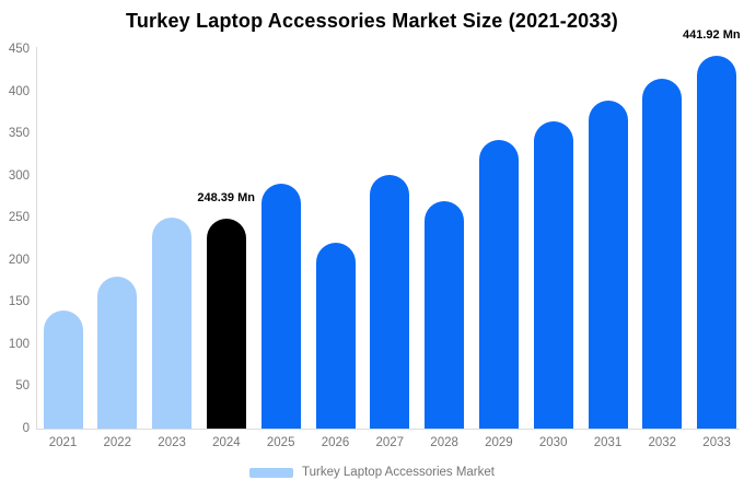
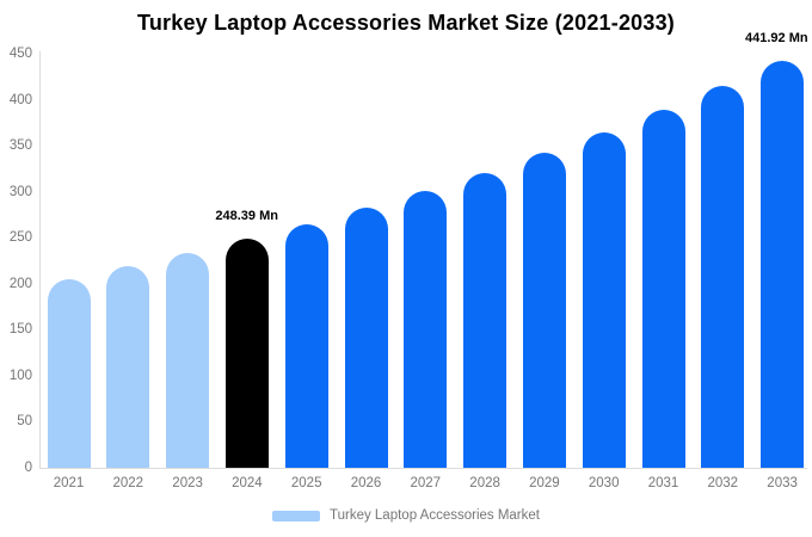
2021: 140 -> 200
2022: 180 -> 220
2023: 250 -> 230
2025: 290 -> 260
2026: 220 -> 280
2028: 270 -> 320
